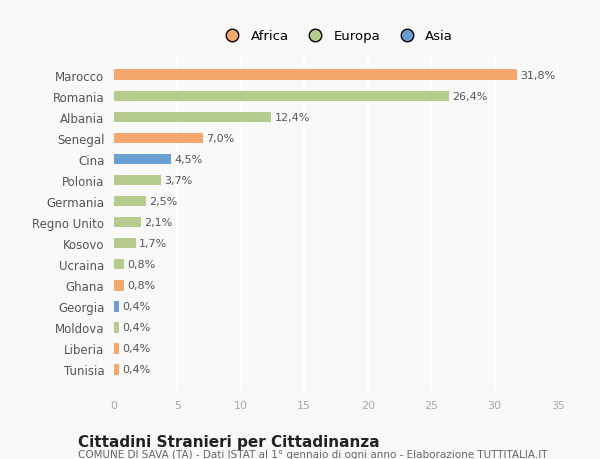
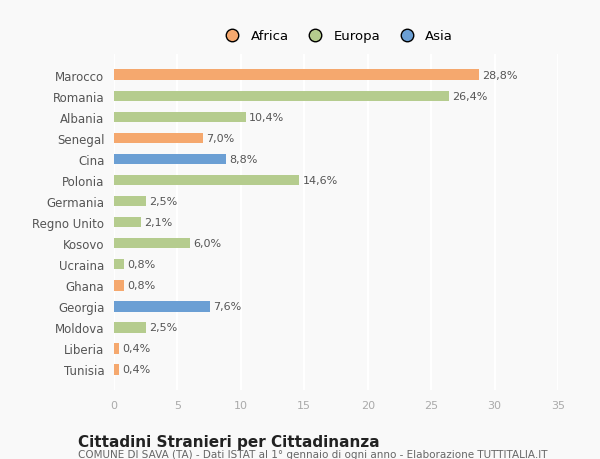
Marocco: 31,8% -> 28,8%
Albania: 12,4% -> 10,4%
Cina: 4,5% -> 8,8%
Polonia: 3,7% -> 14,6%
Kosovo: 1,7% -> 6,0%
Georgia: 0,4% -> 7,6%
Moldova: 0,4% -> 2,5%
